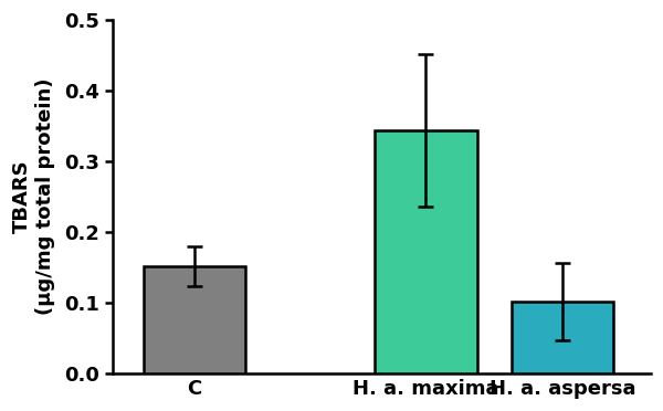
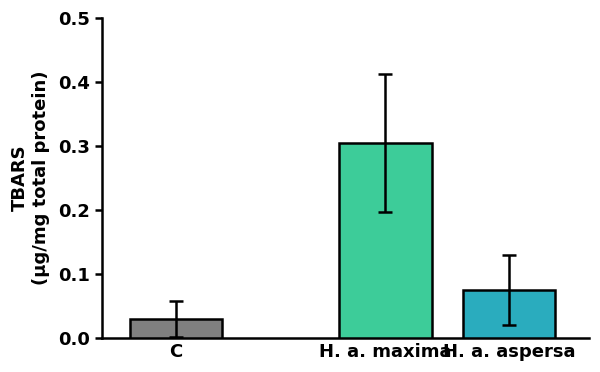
C: 0.152 -> 0.030
H. a. maxima: 0.344 -> 0.305
H. a. aspersa: 0.102 -> 0.075
